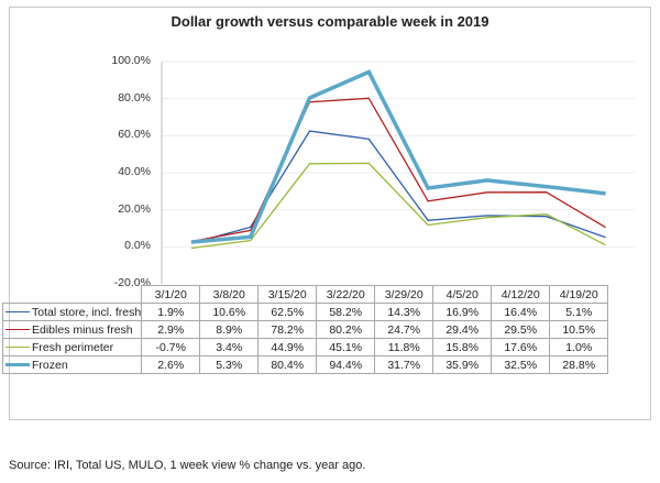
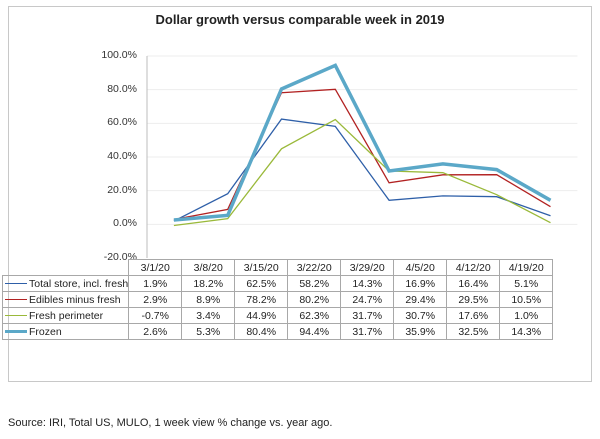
Total store, incl. fresh/3/8/20: 10.6% -> 18.2%
Fresh perimeter/3/22/20: 45.1% -> 62.3%
Fresh perimeter/3/29/20: 11.8% -> 31.7%
Fresh perimeter/4/5/20: 15.8% -> 30.7%
Frozen/4/19/20: 28.8% -> 14.3%
